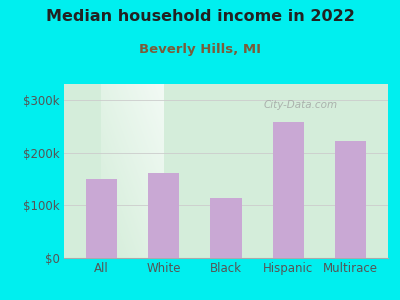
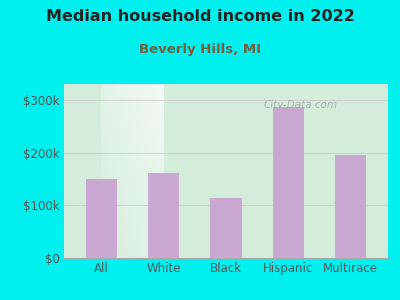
Hispanic: $258k -> $286k
Multirace: $222k -> $196k
